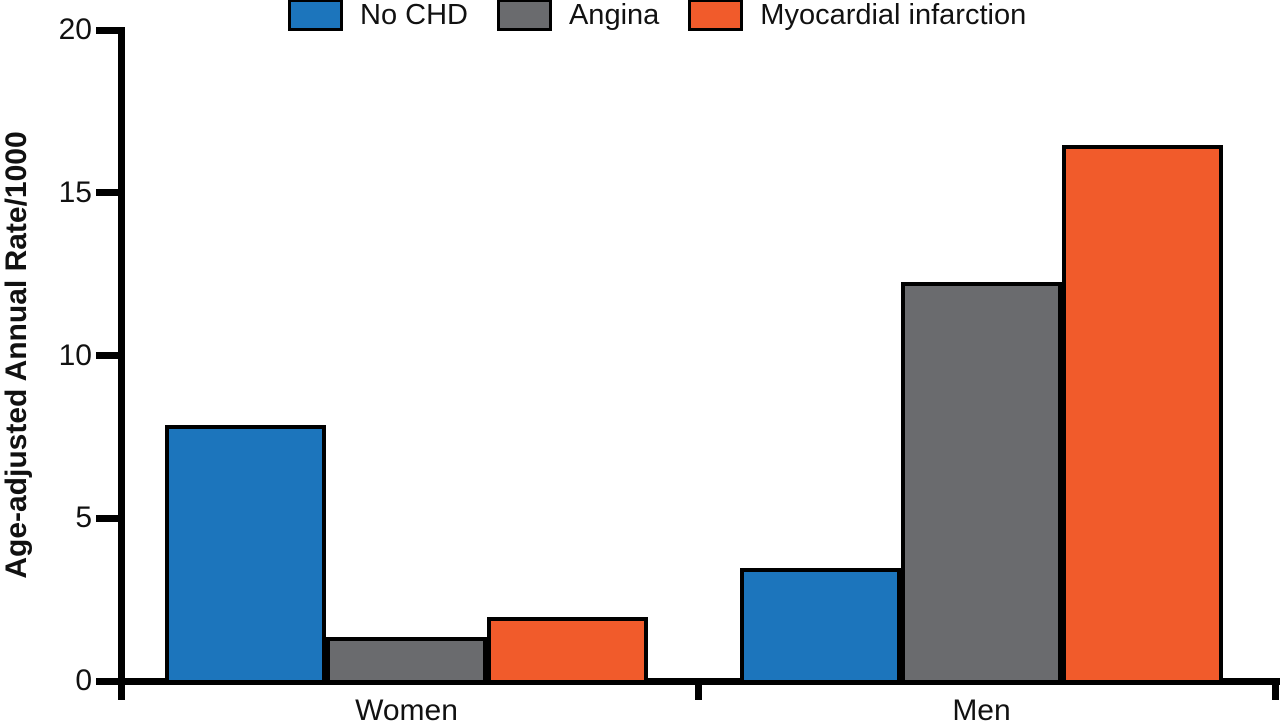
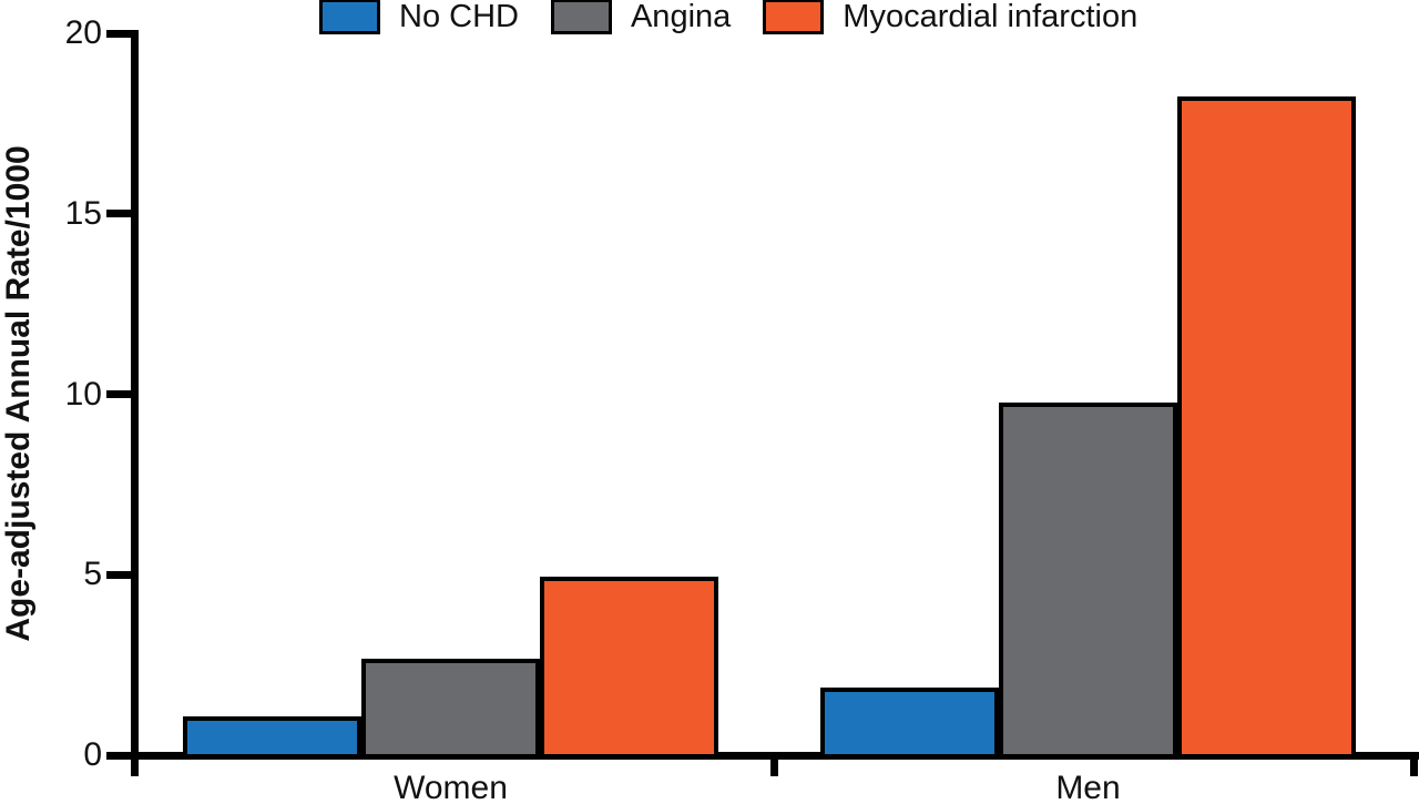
No CHD/Women: 7.8 -> 1.0
Angina/Women: 1.3 -> 2.6
Myocardial infarction/Women: 1.9 -> 4.9
No CHD/Men: 3.4 -> 1.8
Angina/Men: 12.2 -> 9.7
Myocardial infarction/Men: 16.4 -> 18.2
